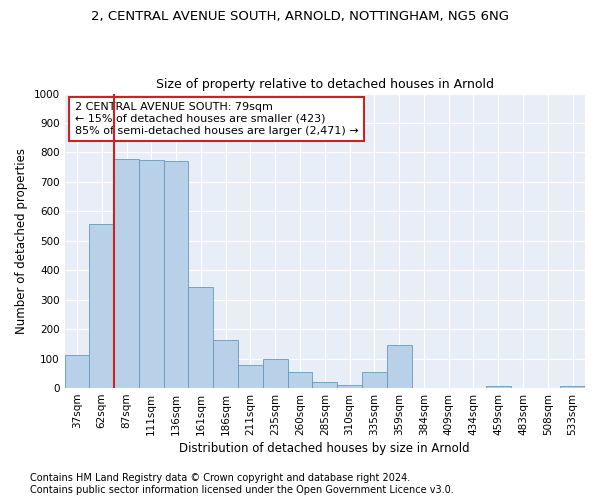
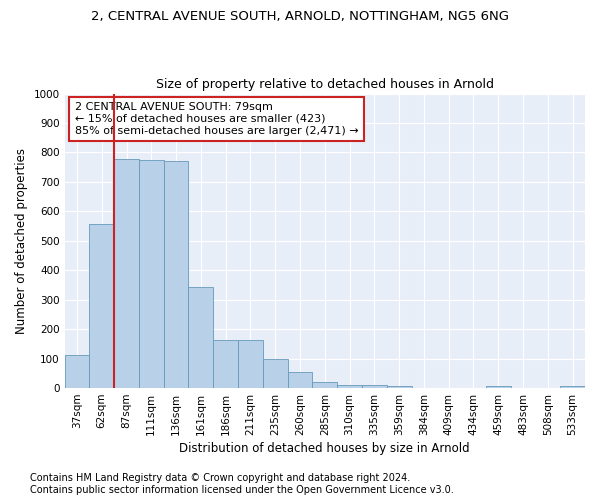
211sqm: 80 -> 162
335sqm: 55 -> 12
359sqm: 145 -> 8
